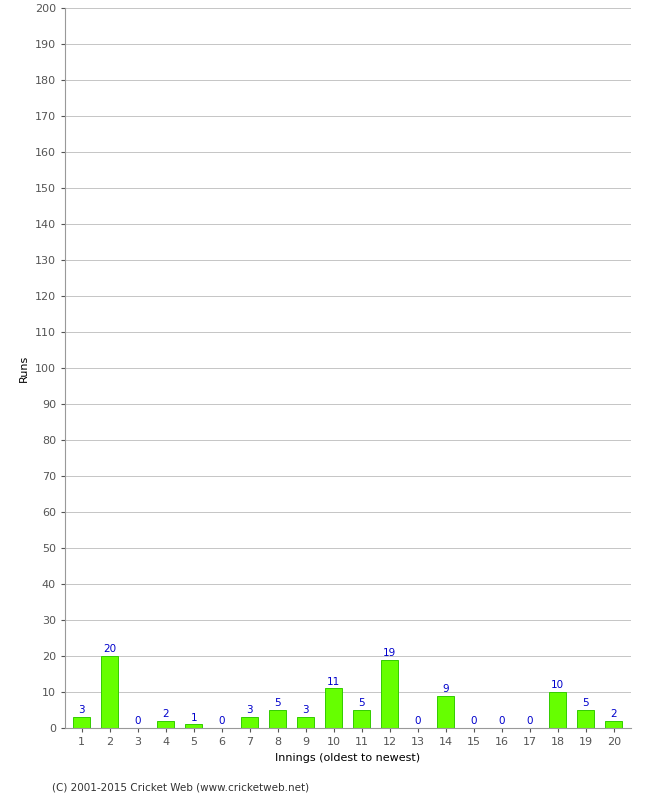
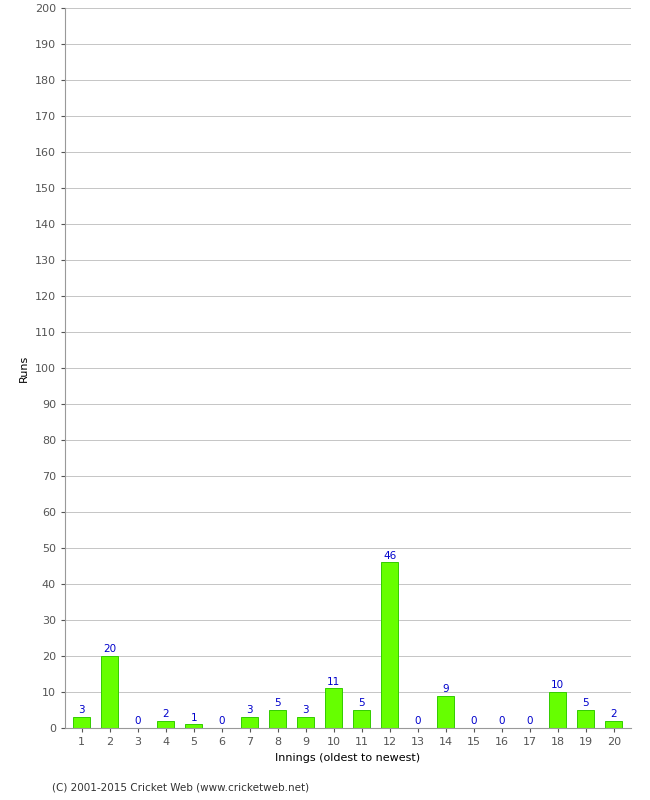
12: 19 -> 46
